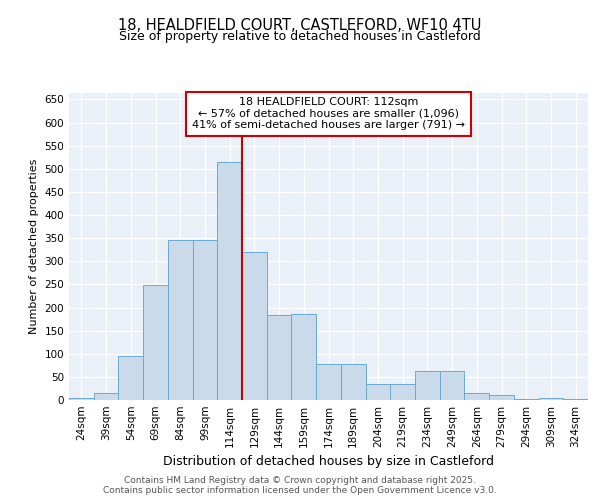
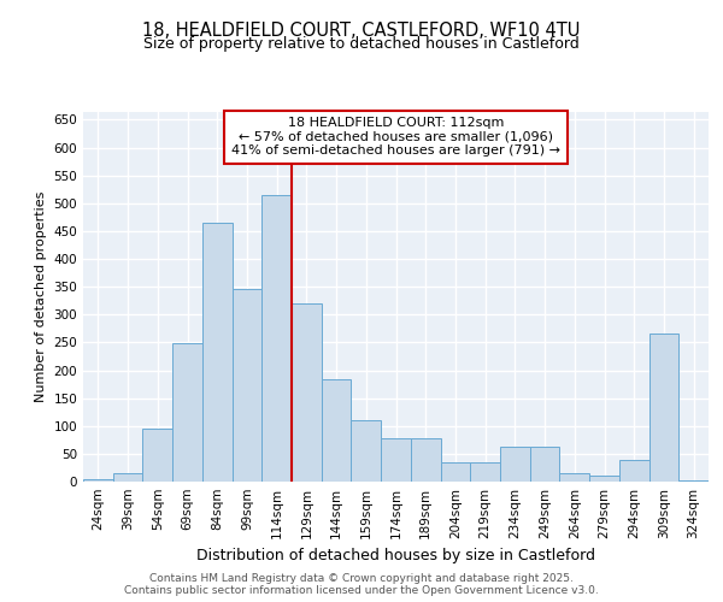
84sqm: 345 -> 465
159sqm: 185 -> 110
294sqm: 3 -> 40
309sqm: 5 -> 265
